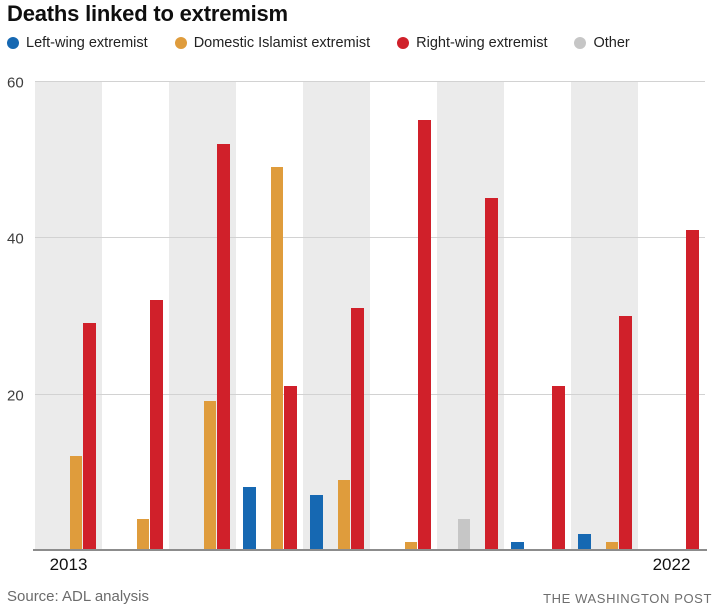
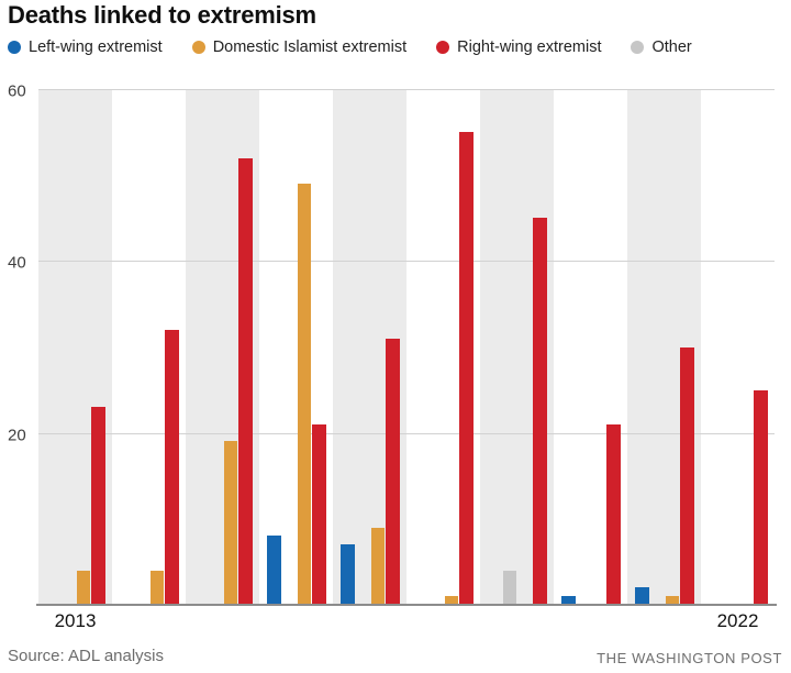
Domestic Islamist extremist/2013: 12 -> 4
Right-wing extremist/2013: 29 -> 23
Right-wing extremist/2022: 41 -> 25
